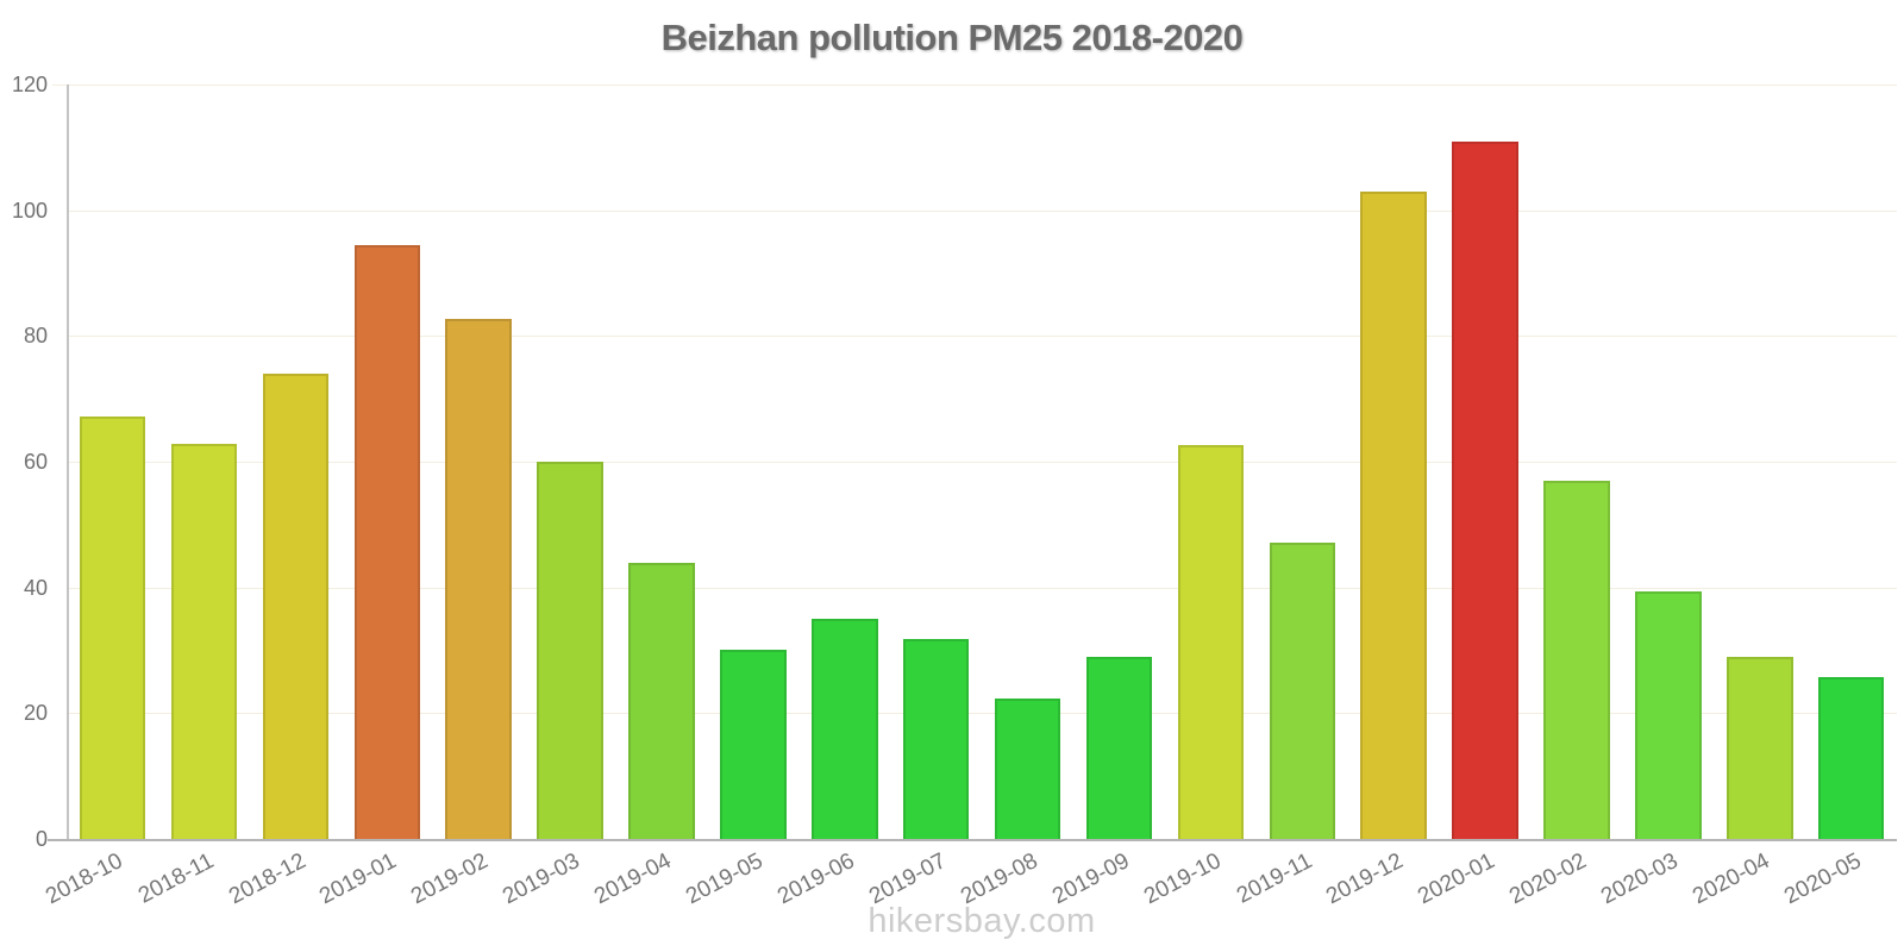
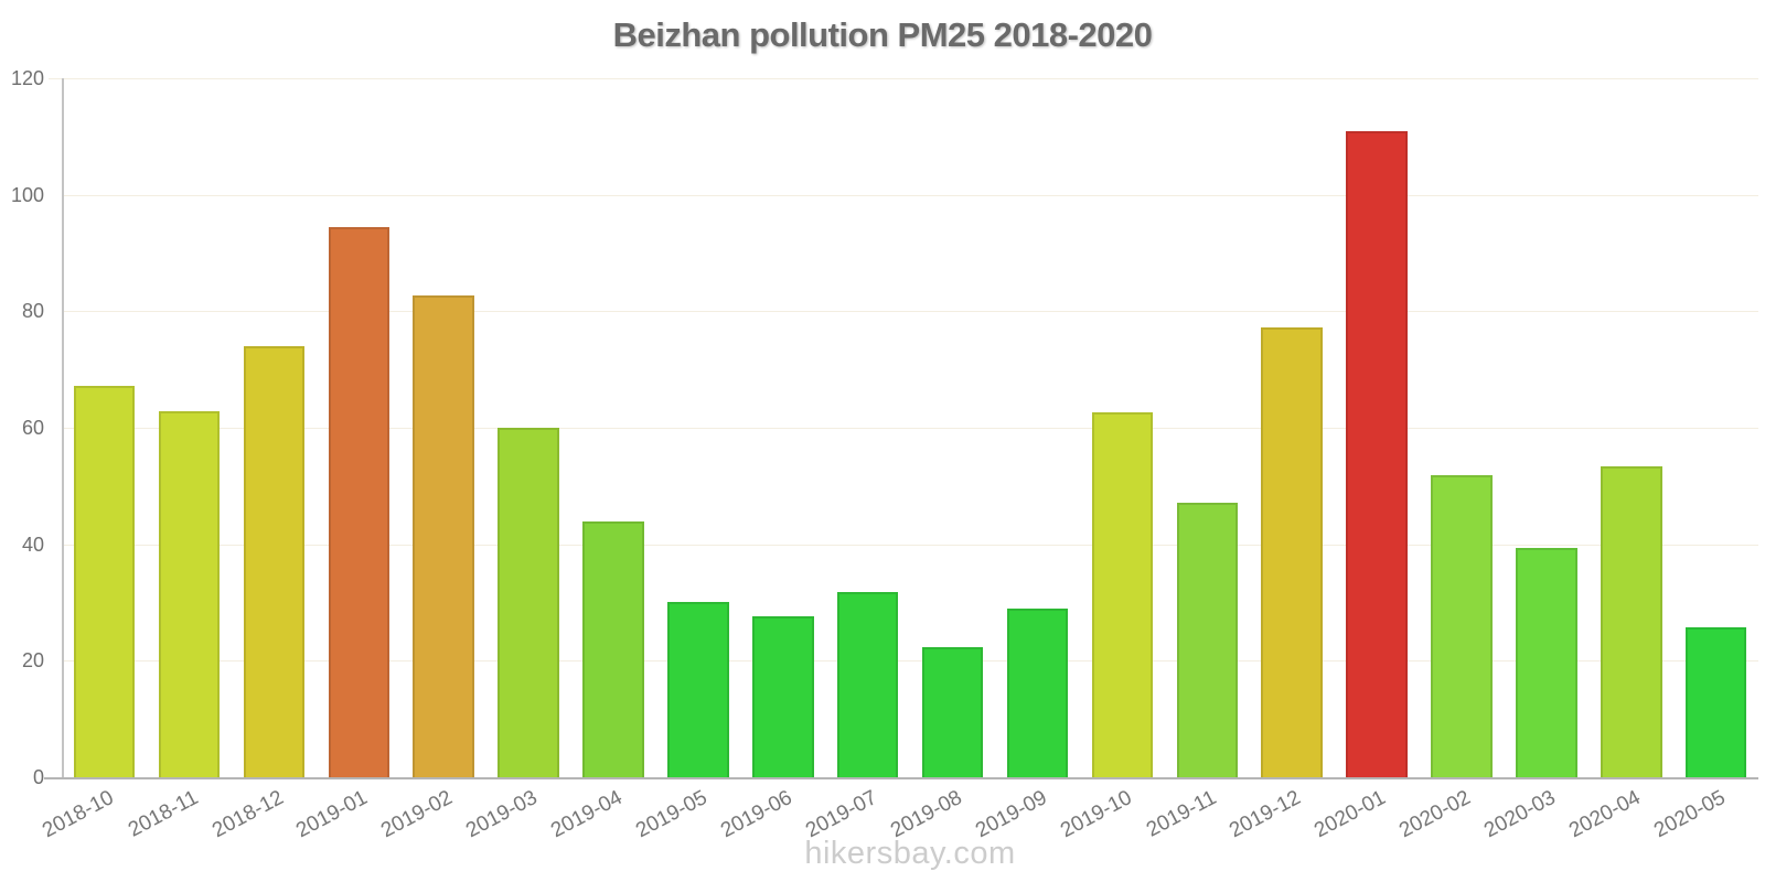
2019-06: 35 -> 28
2019-12: 103 -> 77
2020-02: 57 -> 52
2020-04: 29 -> 53
